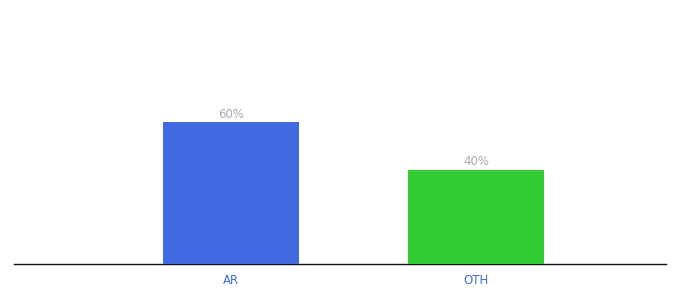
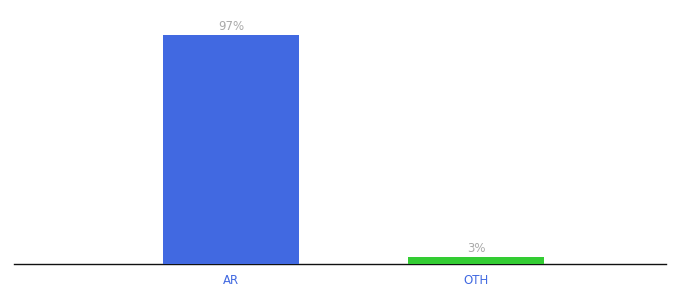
AR: 60% -> 97%
OTH: 40% -> 3%
